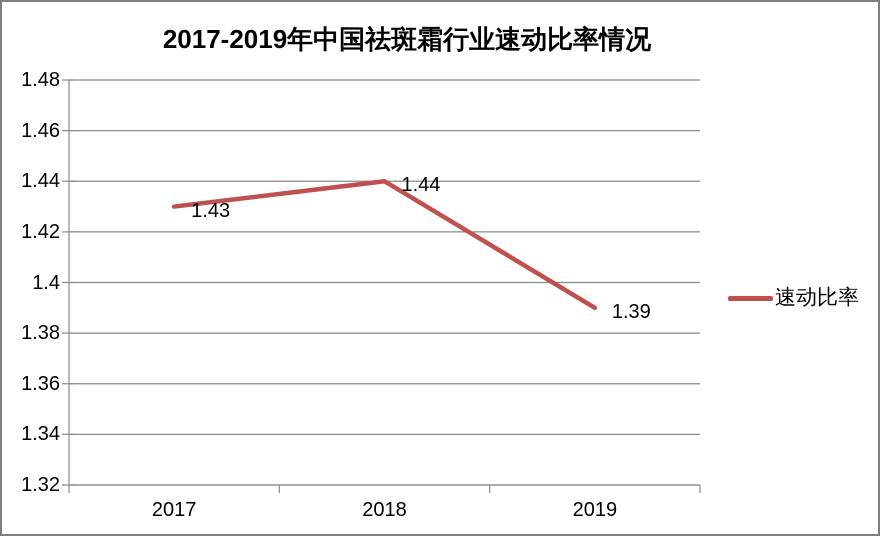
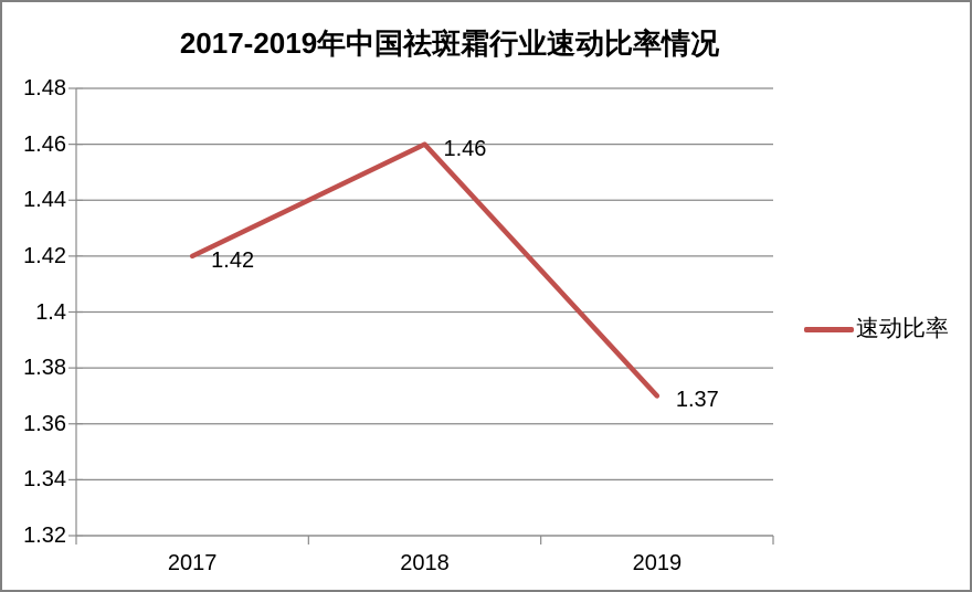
2017: 1.43 -> 1.42
2018: 1.44 -> 1.46
2019: 1.39 -> 1.37
